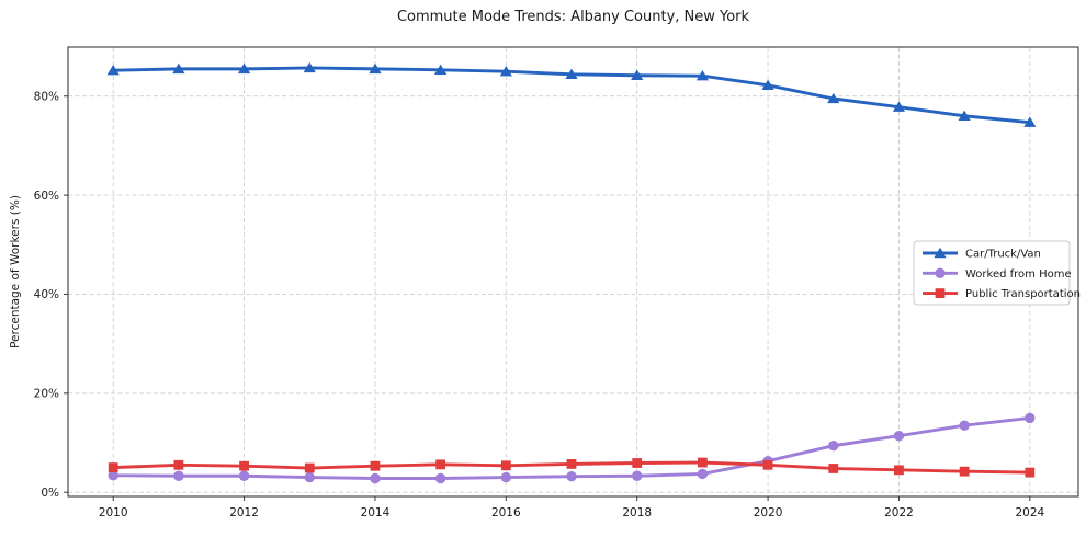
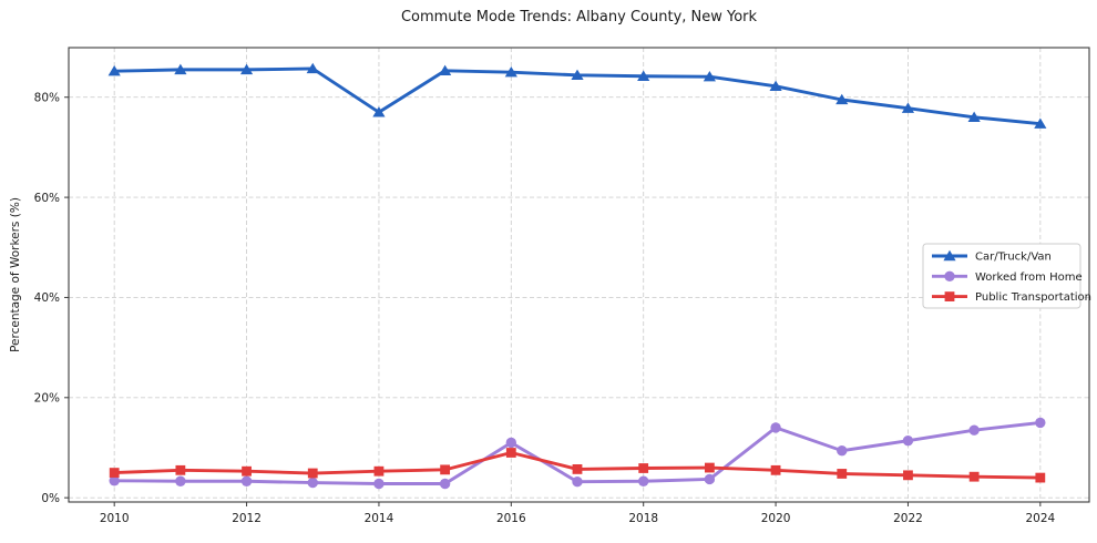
Car/Truck/Van/2014: 86% -> 77%
Worked from Home/2016: 3% -> 11%
Public Transportation/2016: 5% -> 9%
Worked from Home/2020: 6% -> 14%
